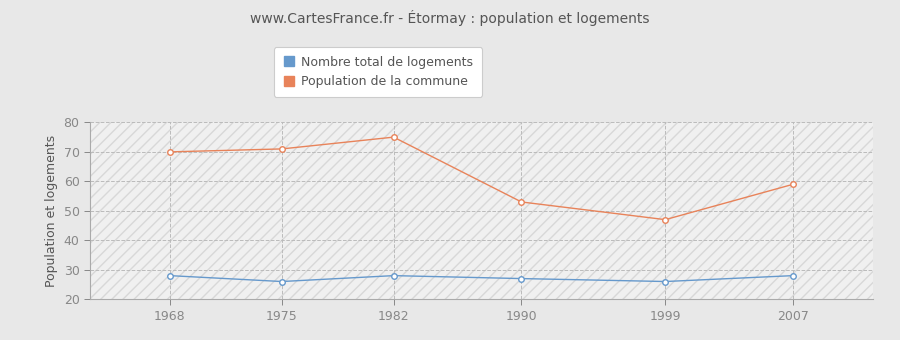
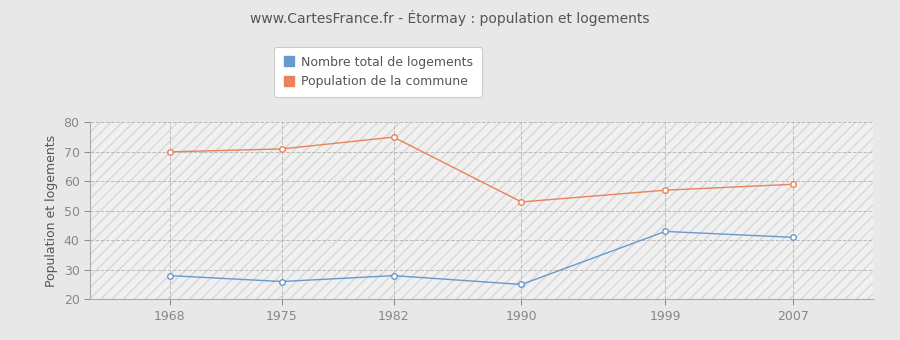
Nombre total de logements/1990: 27 -> 25
Nombre total de logements/1999: 26 -> 43
Population de la commune/1999: 47 -> 57
Nombre total de logements/2007: 28 -> 41
